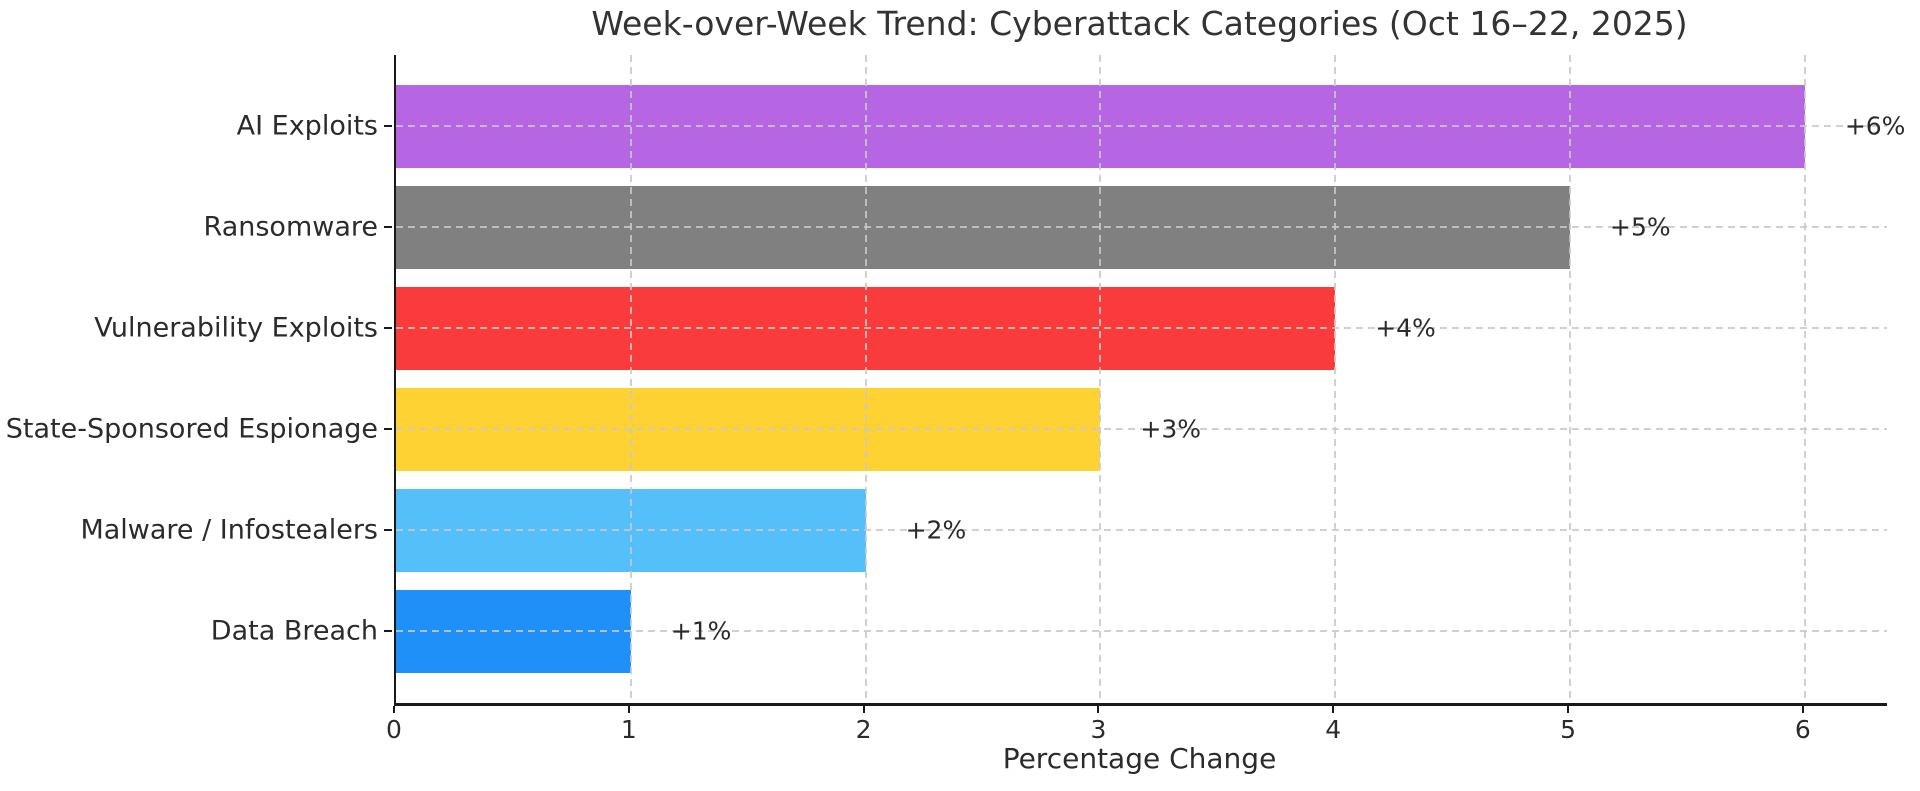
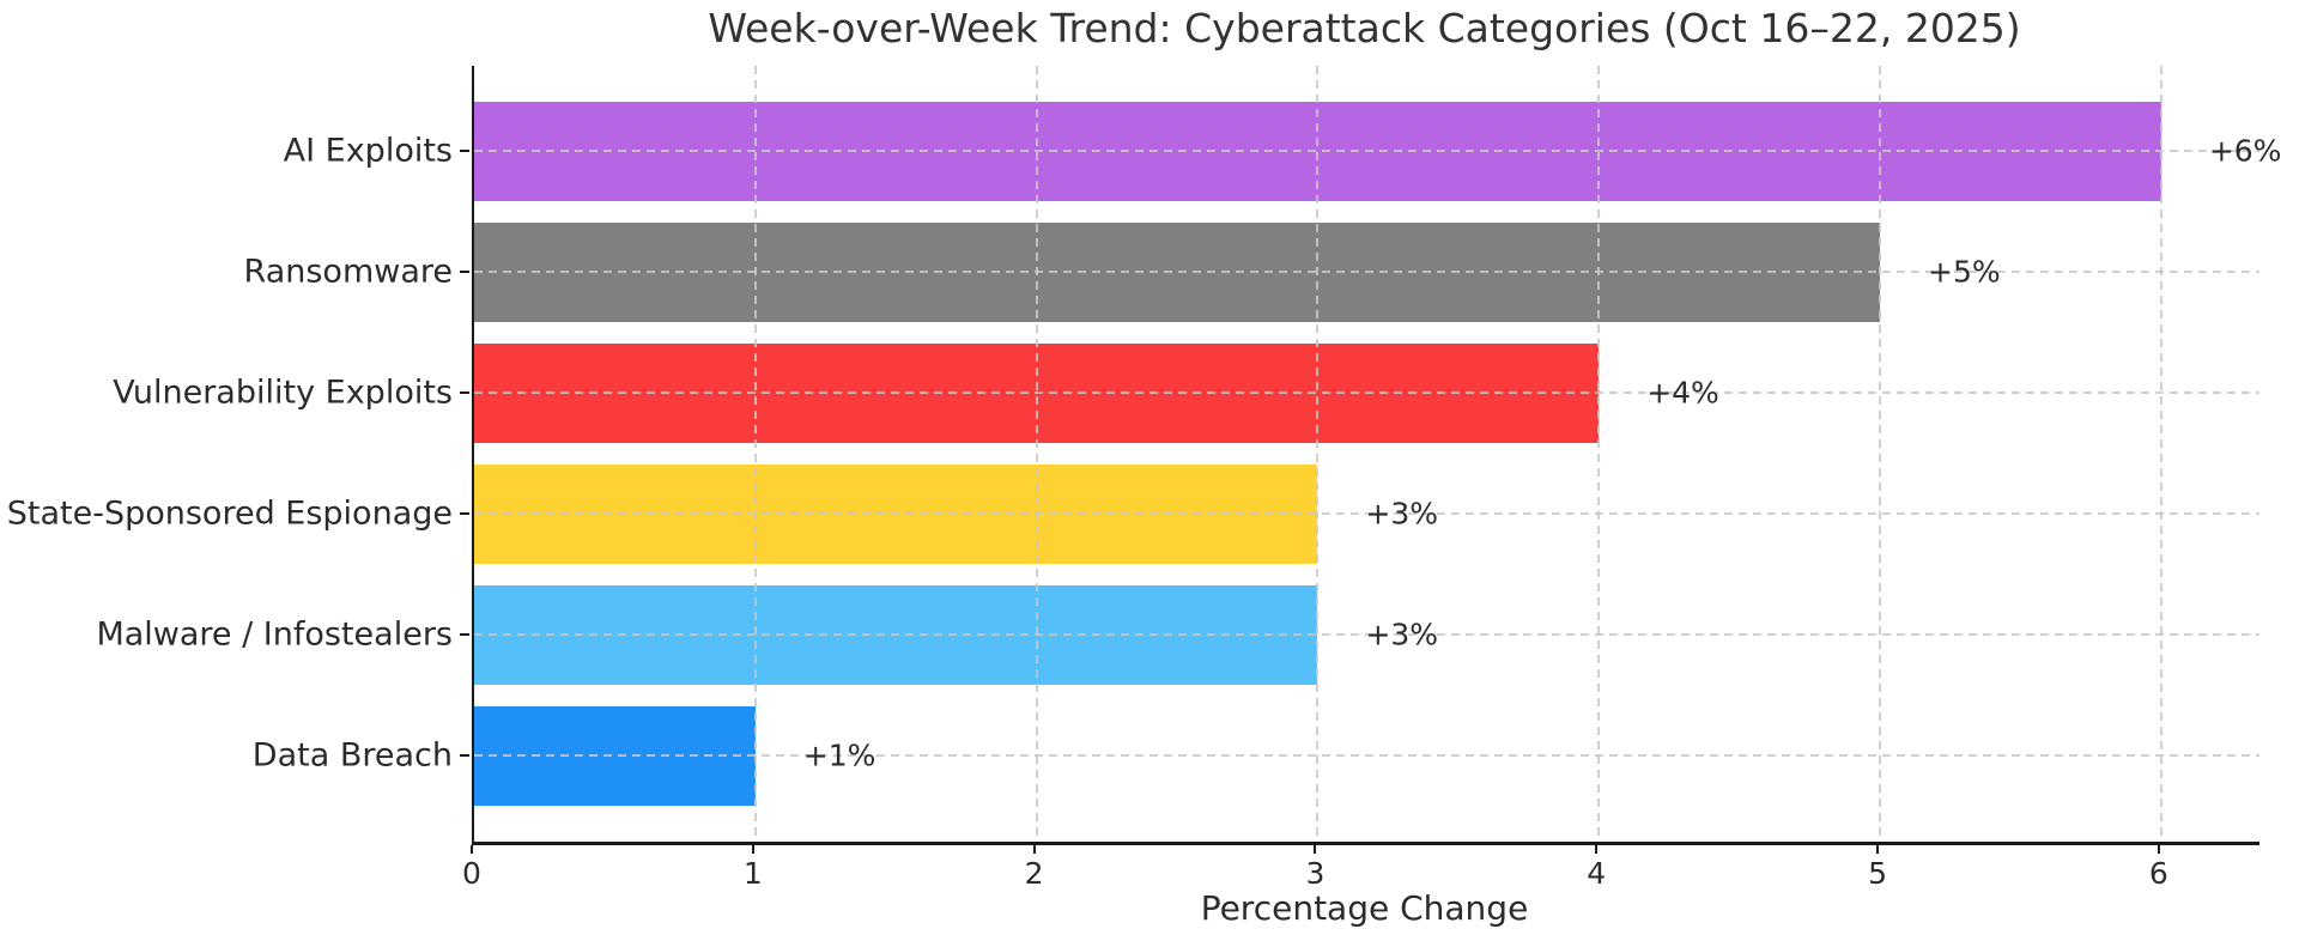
Malware / Infostealers: +2% -> +3%
